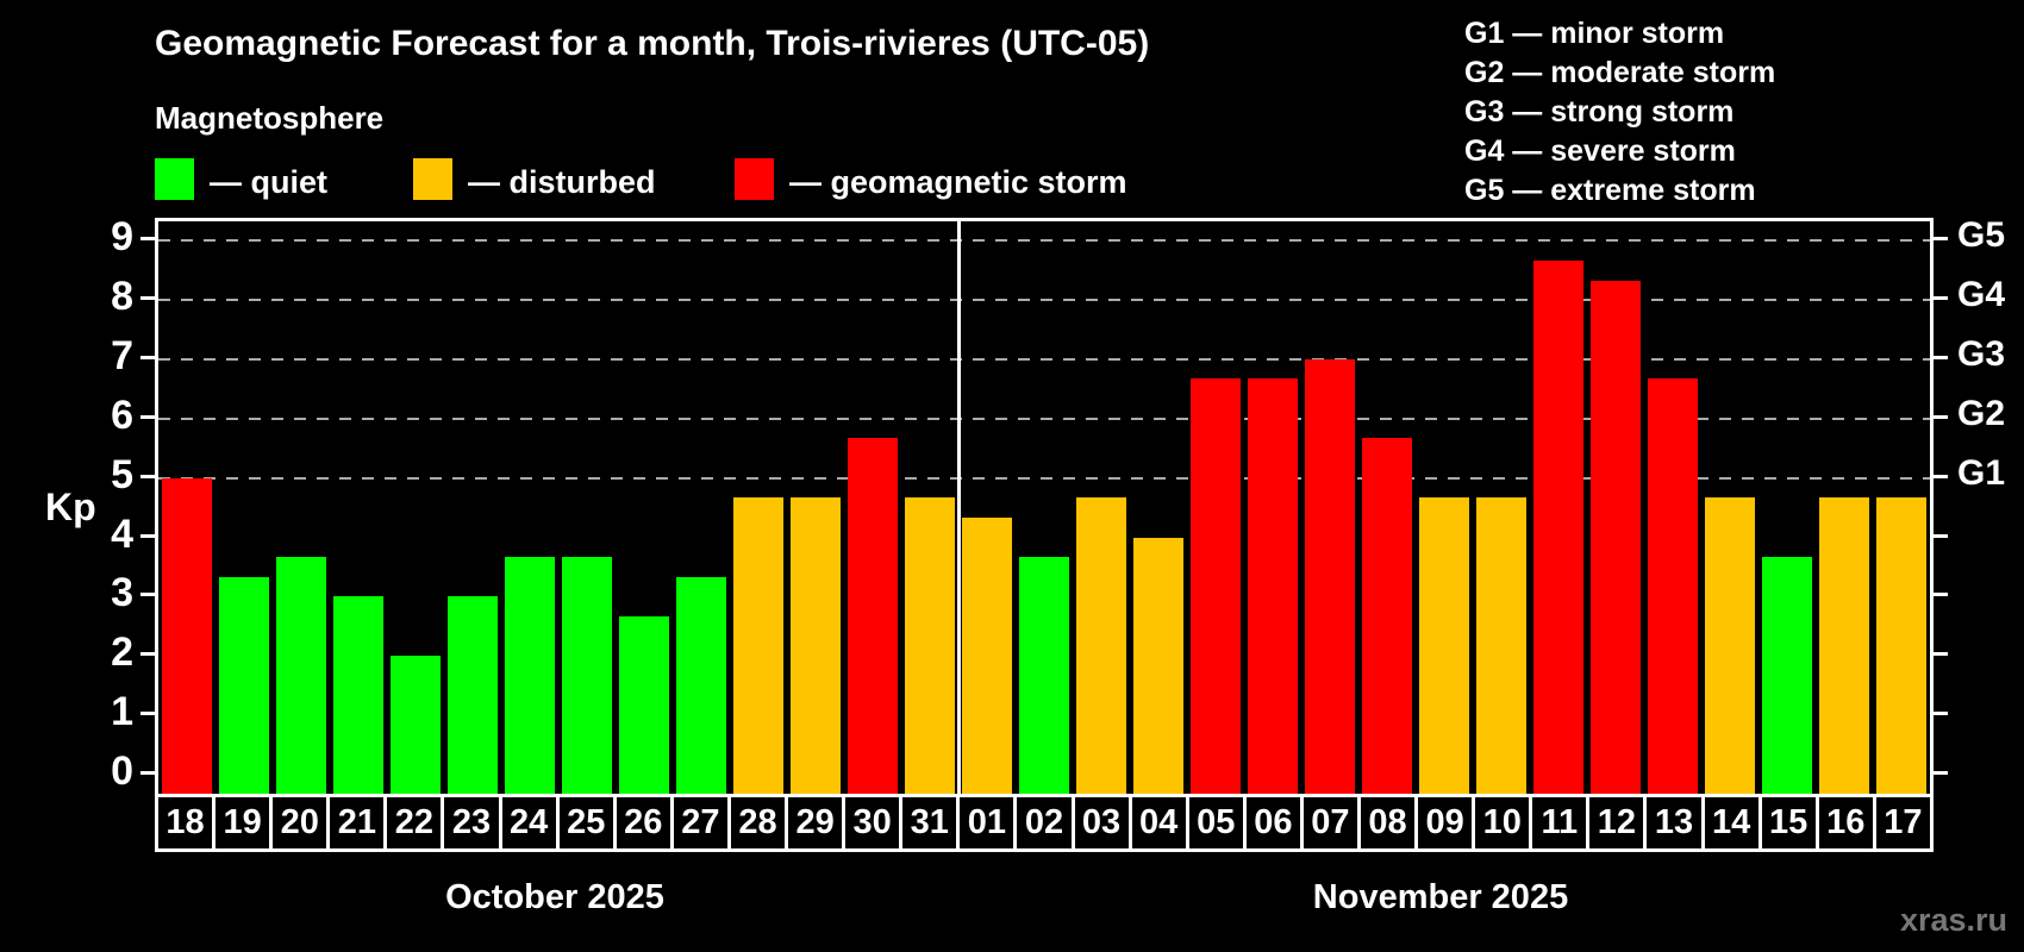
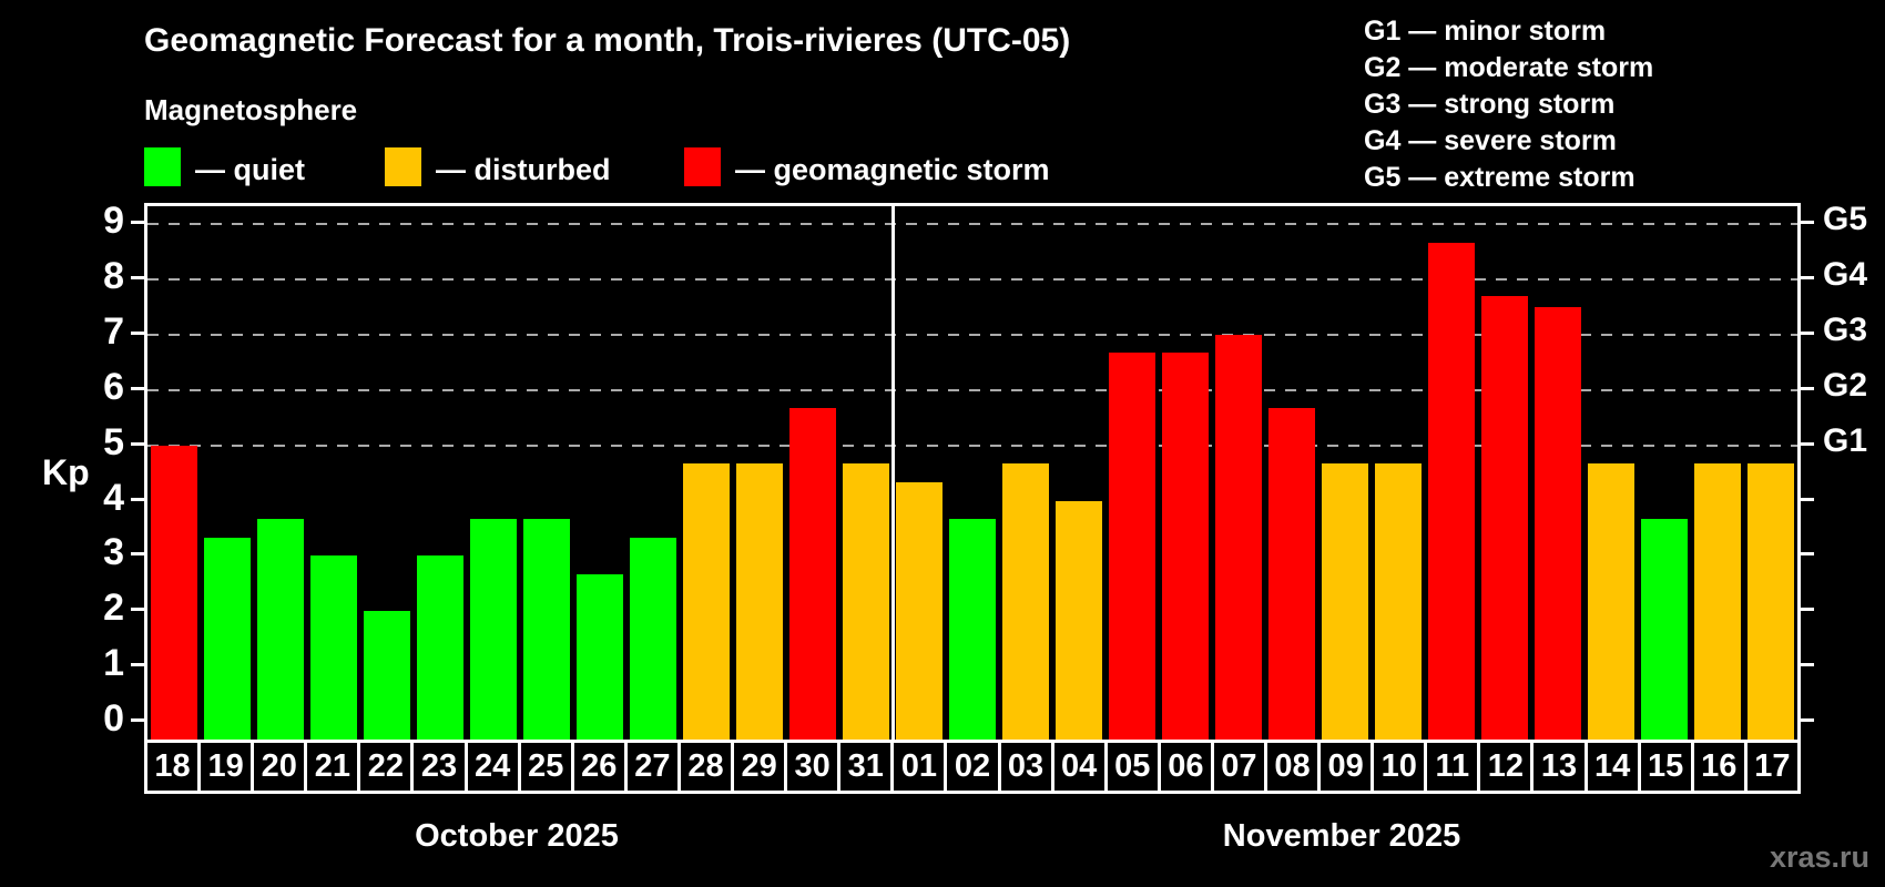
12: 8.3 -> 7.7
13: 6.7 -> 7.5
